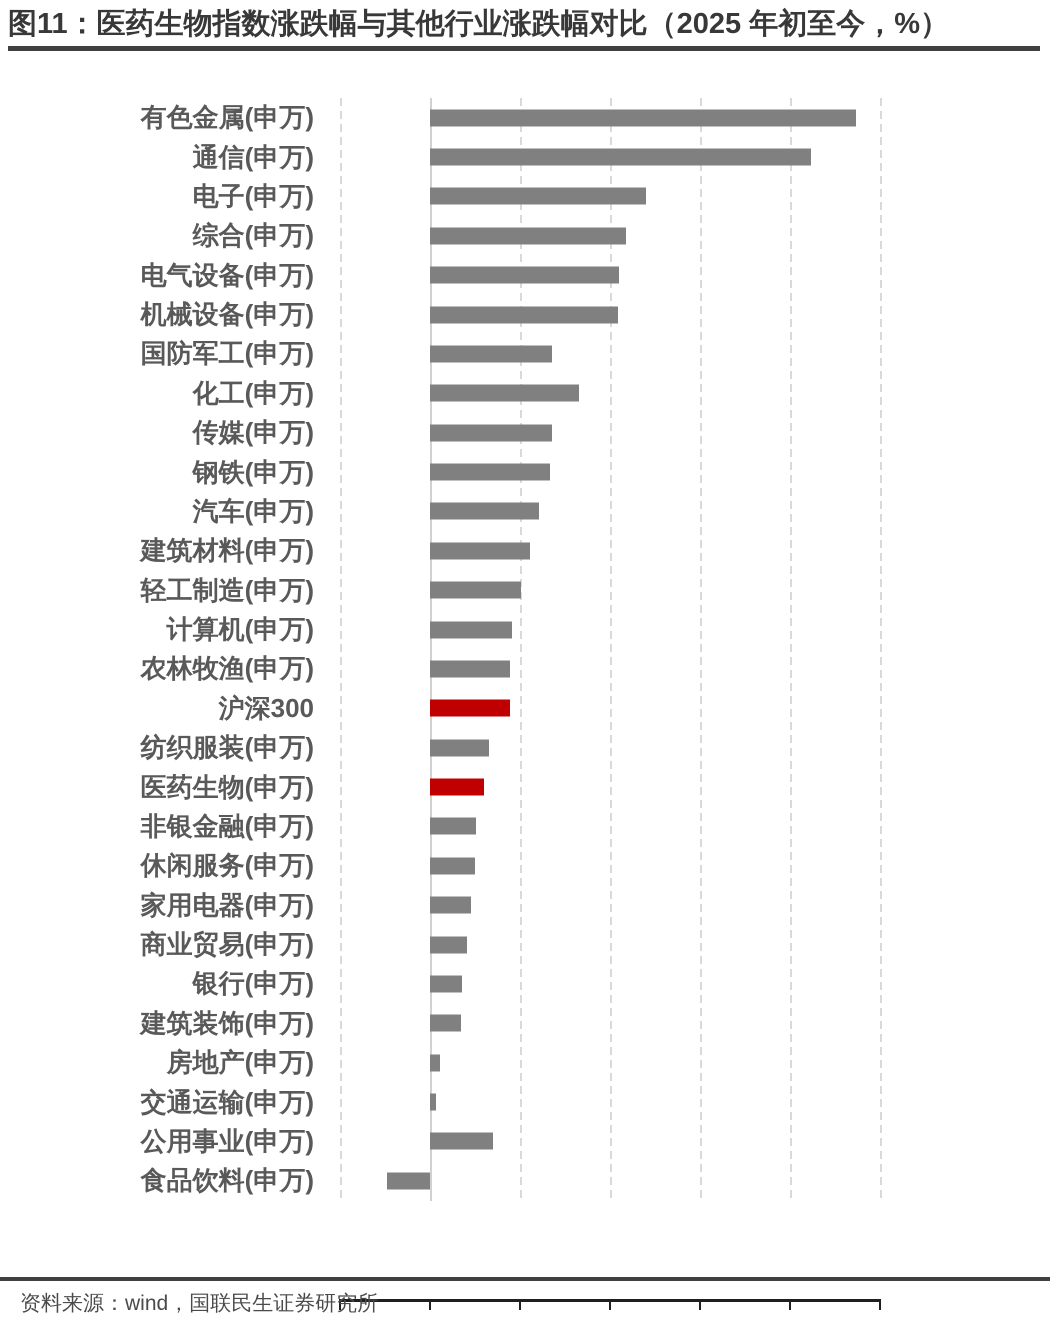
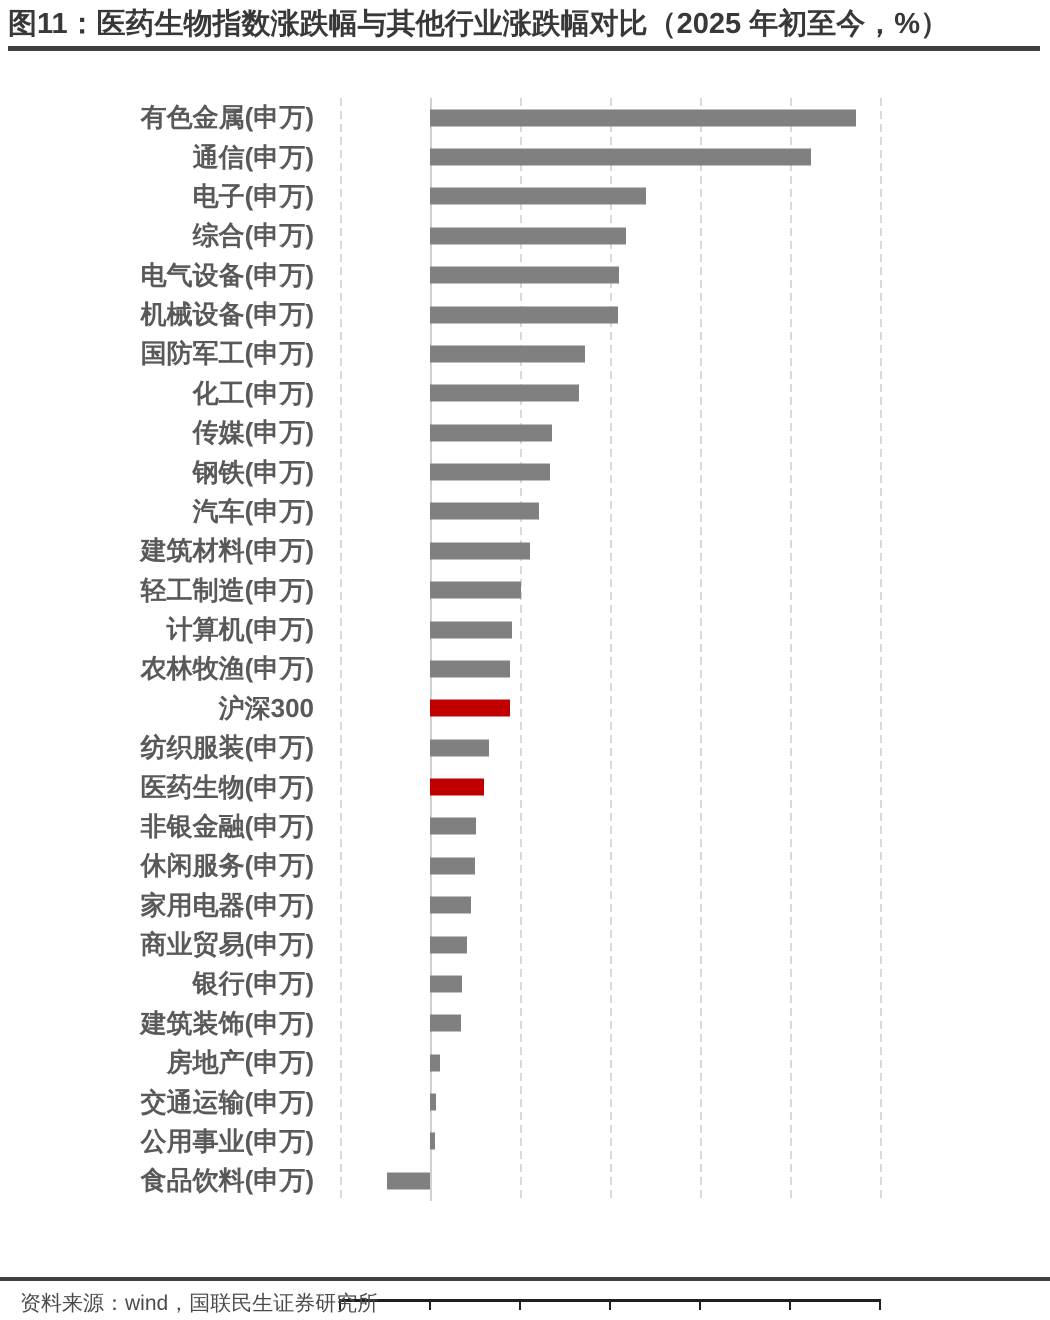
国防军工(申万): 27 -> 34
公用事业(申万): 14 -> 1
